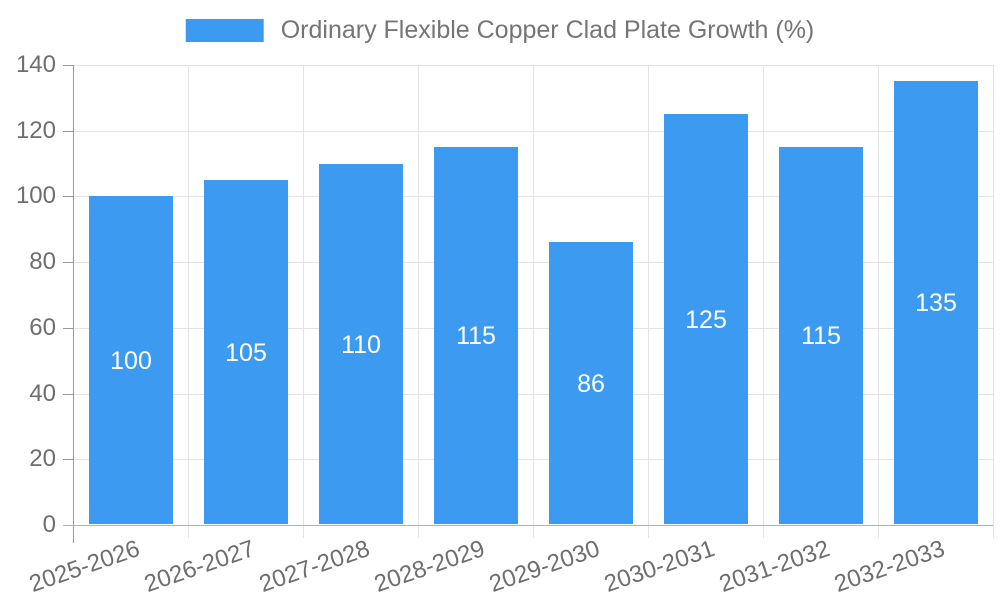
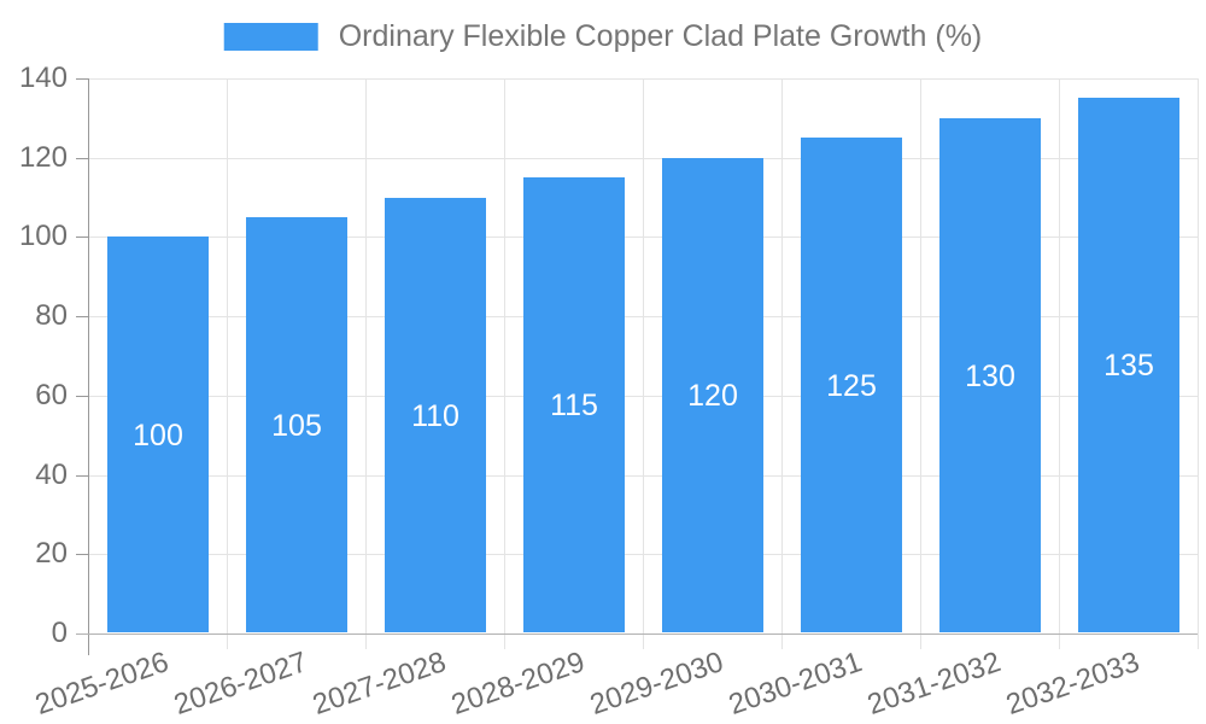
2029-2030: 86 -> 120
2031-2032: 115 -> 130
